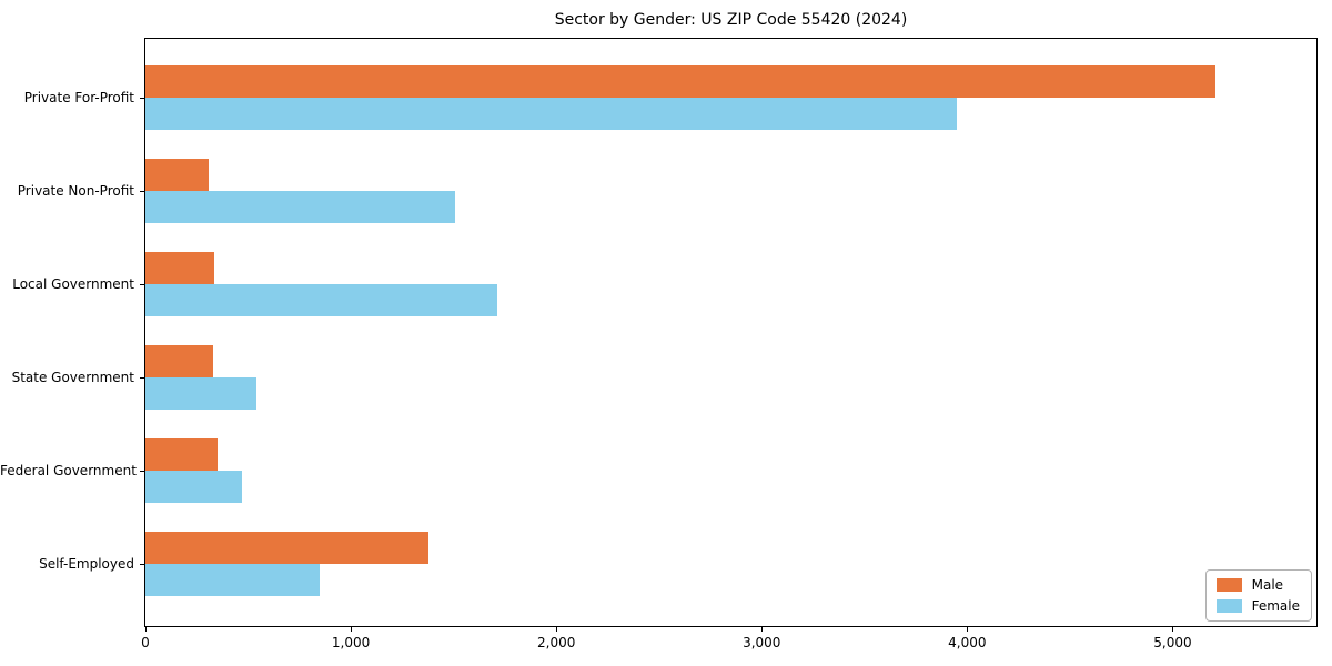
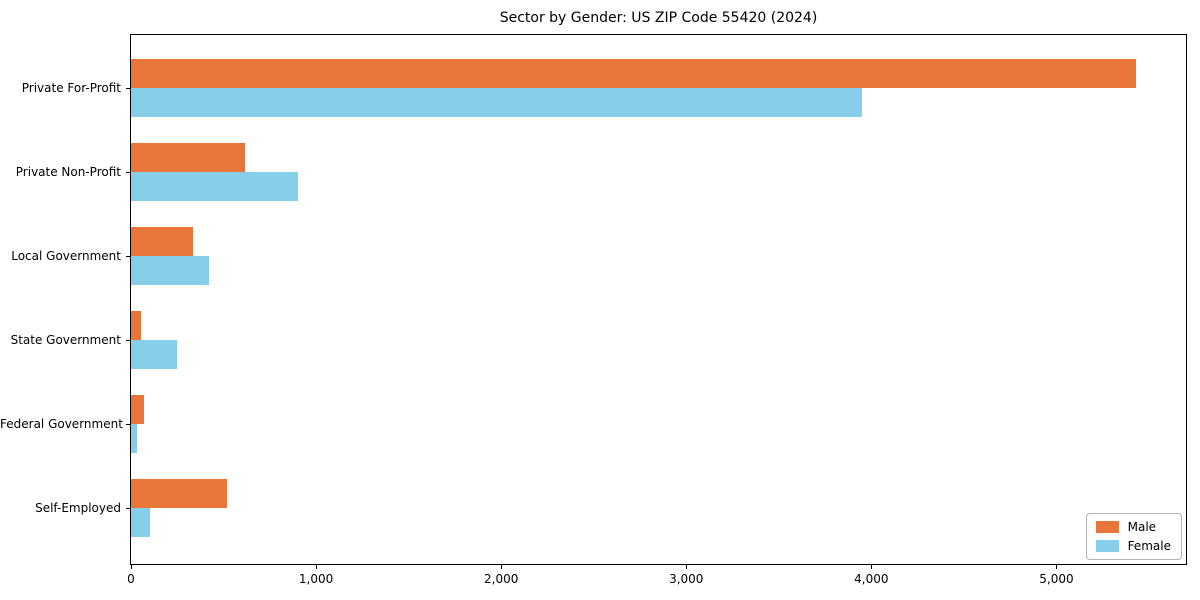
Male/Private For-Profit: 5210 -> 5430
Male/Private Non-Profit: 310 -> 620
Female/Private Non-Profit: 1510 -> 900
Female/Local Government: 1710 -> 420
Male/State Government: 330 -> 60
Female/State Government: 540 -> 250
Male/Federal Government: 350 -> 70
Female/Federal Government: 470 -> 40
Male/Self-Employed: 1380 -> 520
Female/Self-Employed: 850 -> 100
